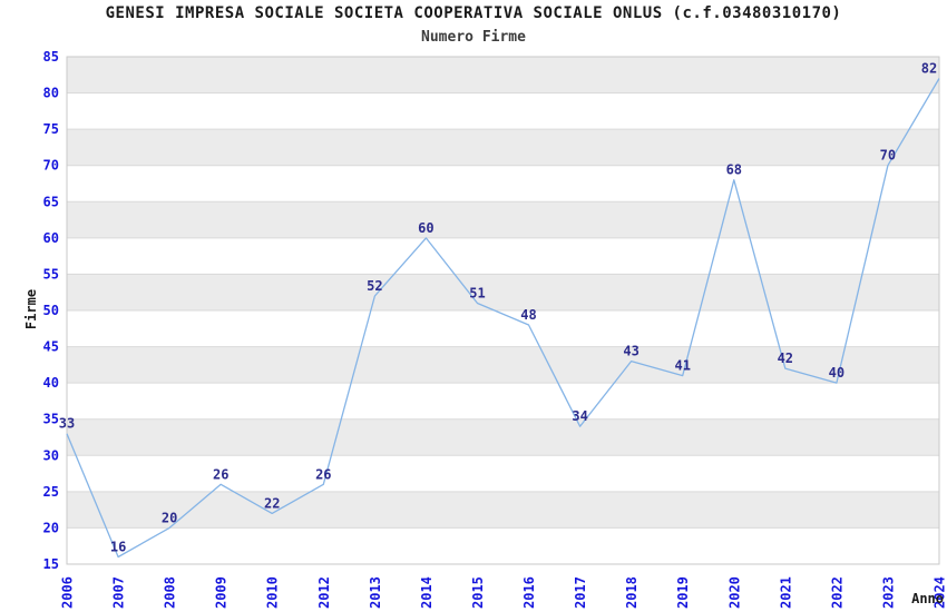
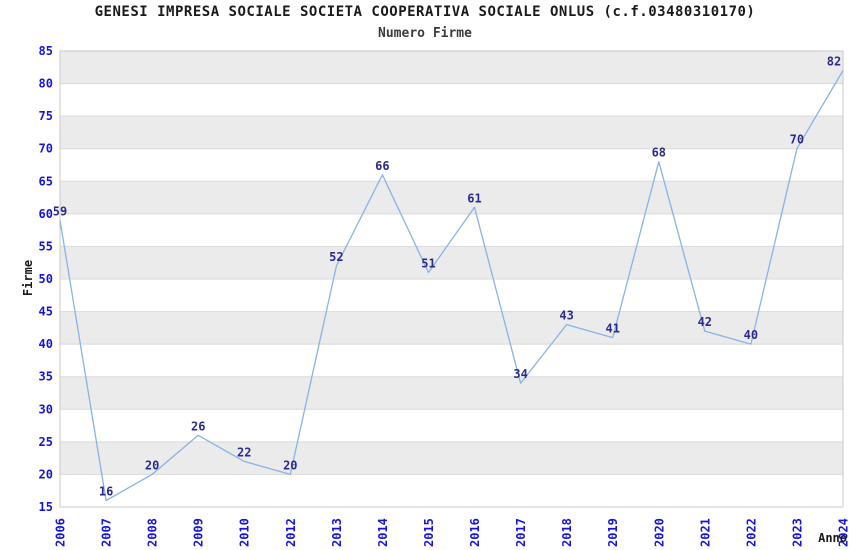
2006: 33 -> 59
2012: 26 -> 20
2014: 60 -> 66
2016: 48 -> 61
